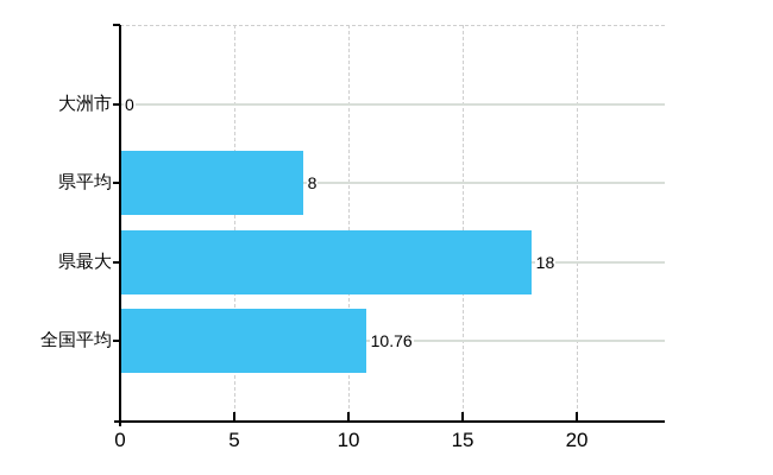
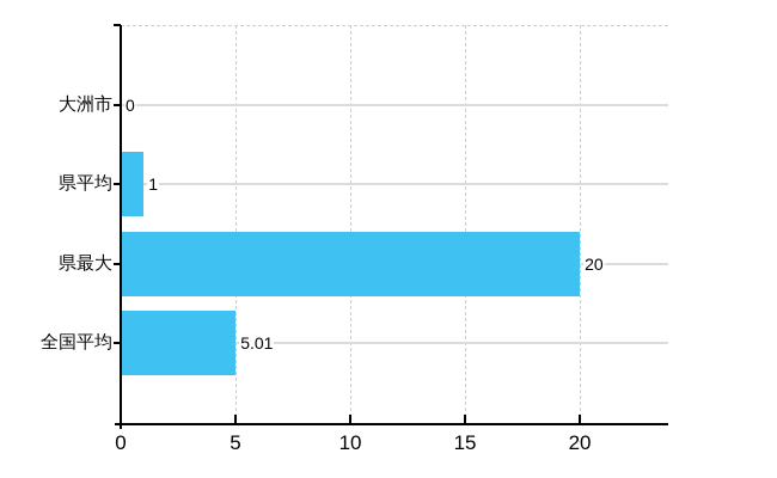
県平均: 8 -> 1
県最大: 18 -> 20
全国平均: 10.76 -> 5.01
